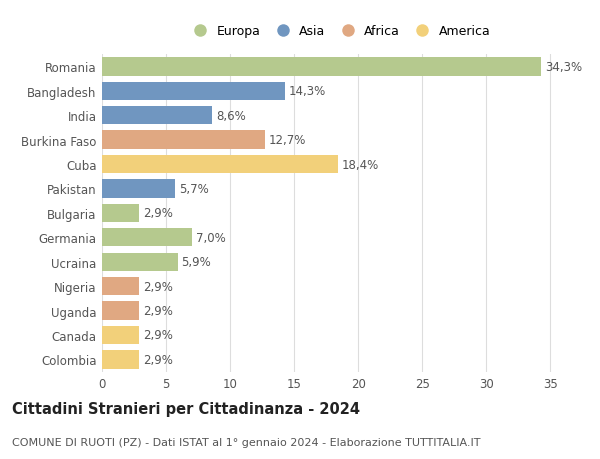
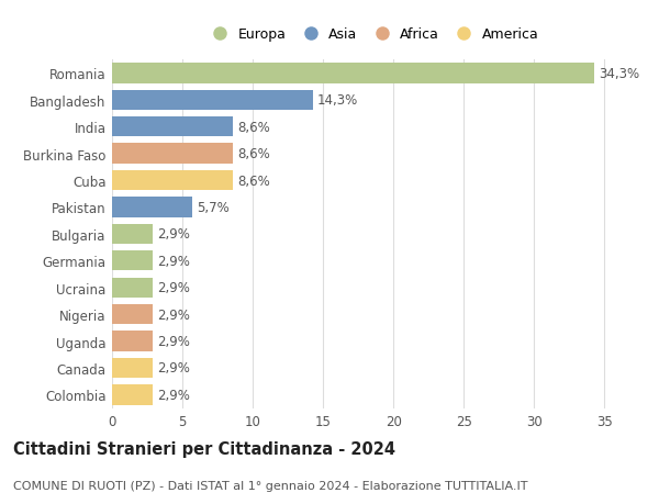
Burkina Faso: 12,7% -> 8,6%
Cuba: 18,4% -> 8,6%
Germania: 7,0% -> 2,9%
Ucraina: 5,9% -> 2,9%
